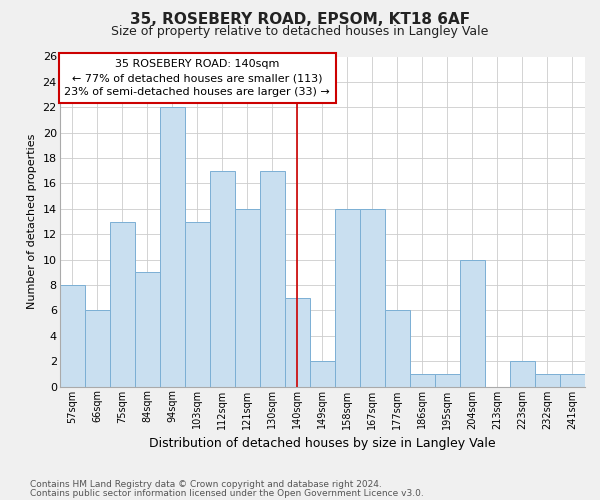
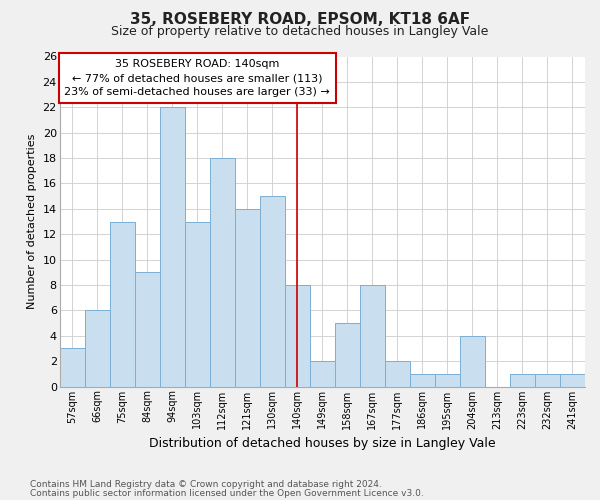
57sqm: 8 -> 3
112sqm: 17 -> 18
130sqm: 17 -> 15
140sqm: 7 -> 8
158sqm: 14 -> 5
167sqm: 14 -> 8
177sqm: 6 -> 2
204sqm: 10 -> 4
223sqm: 2 -> 1
